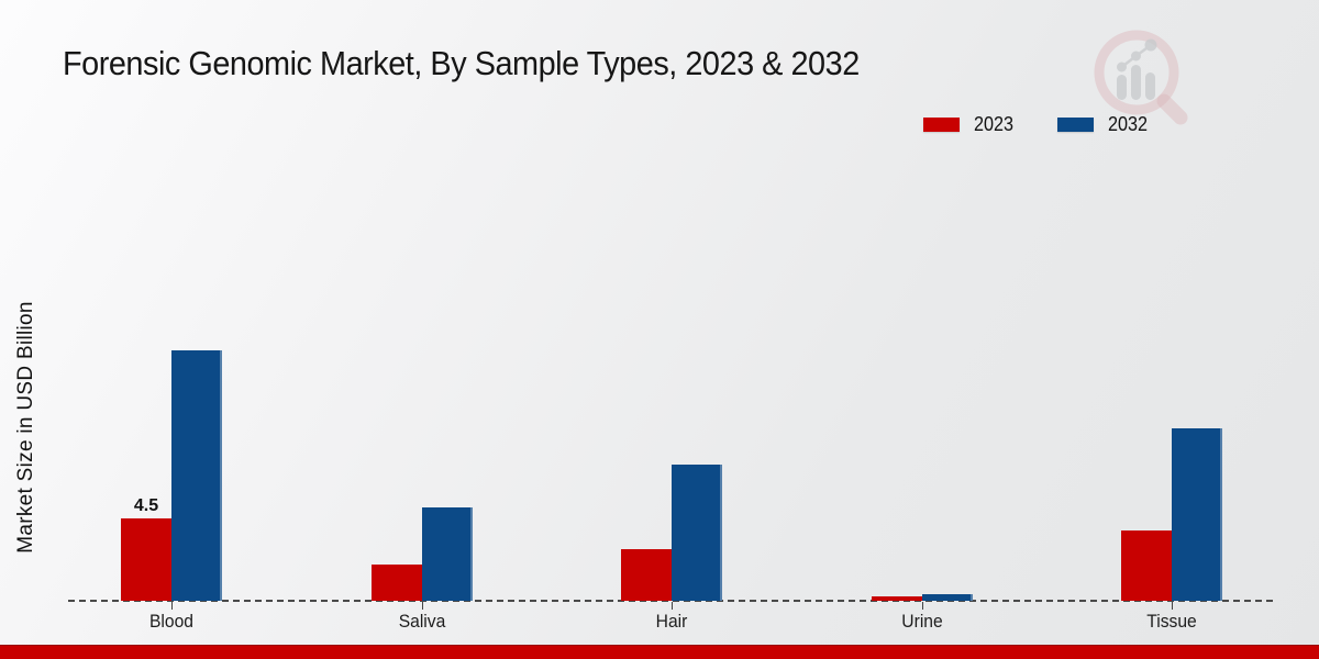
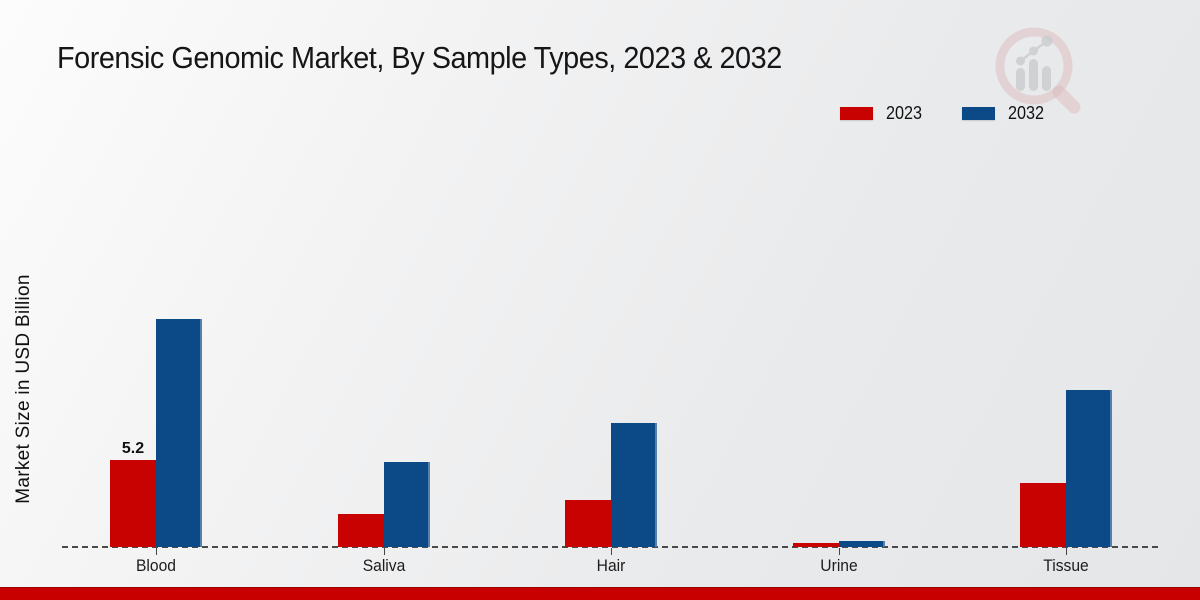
2023/Blood: 4.5 -> 5.2
